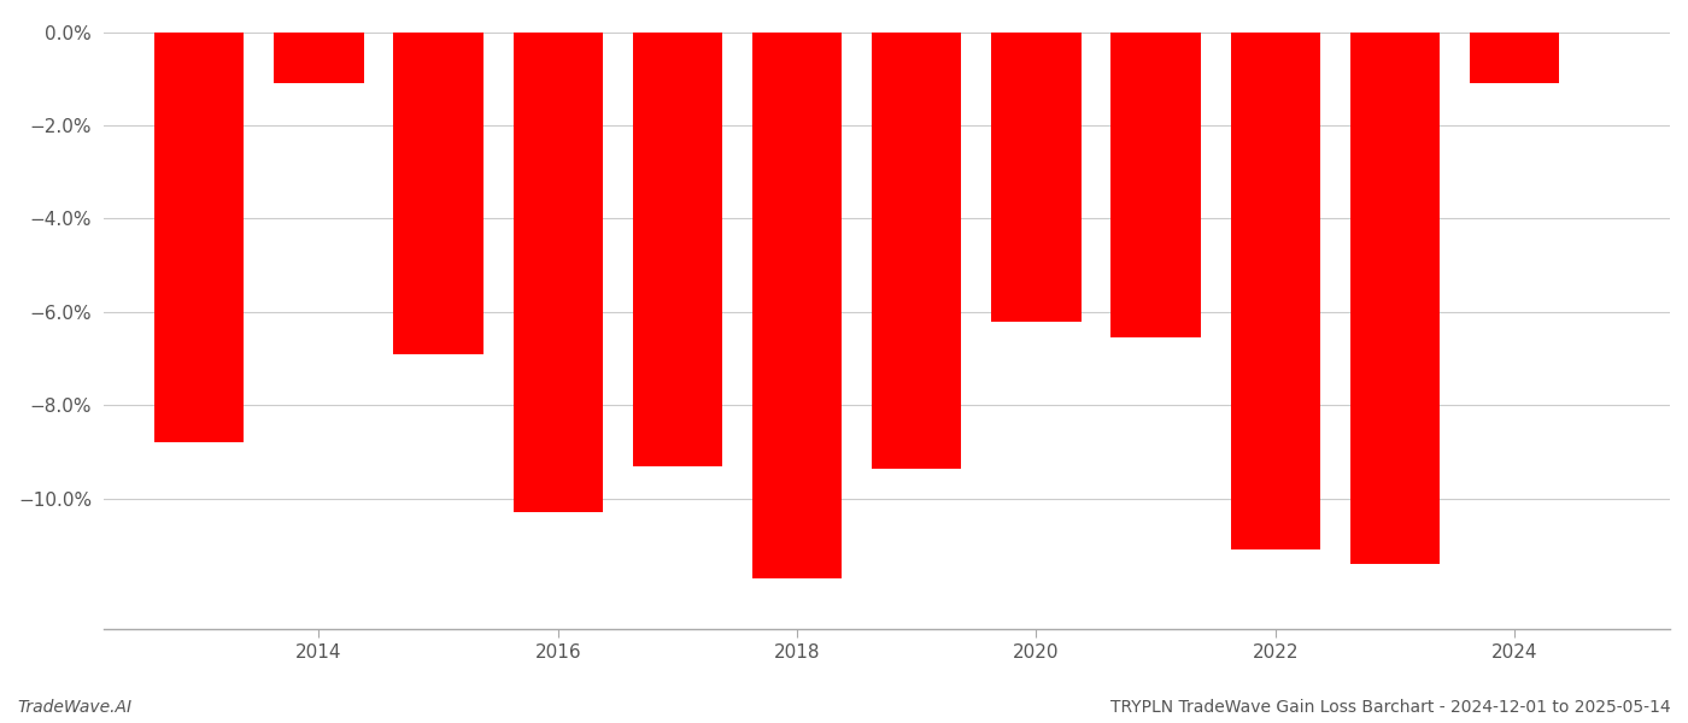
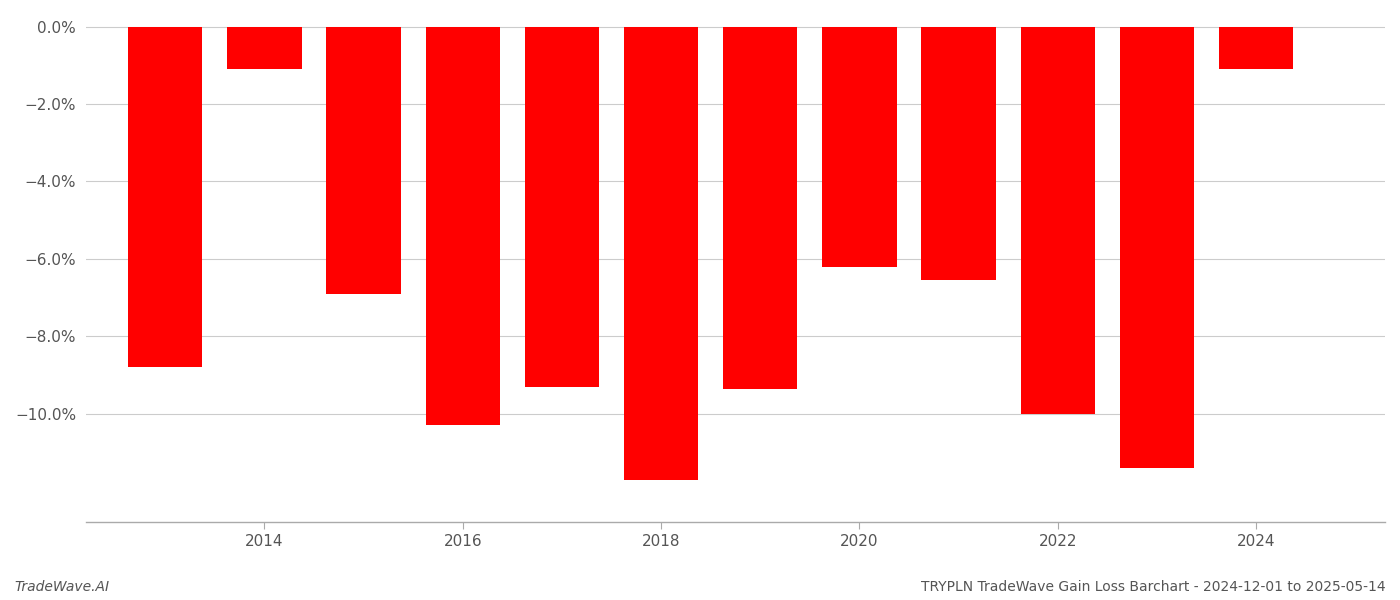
2022: -11.10% -> -10.00%
